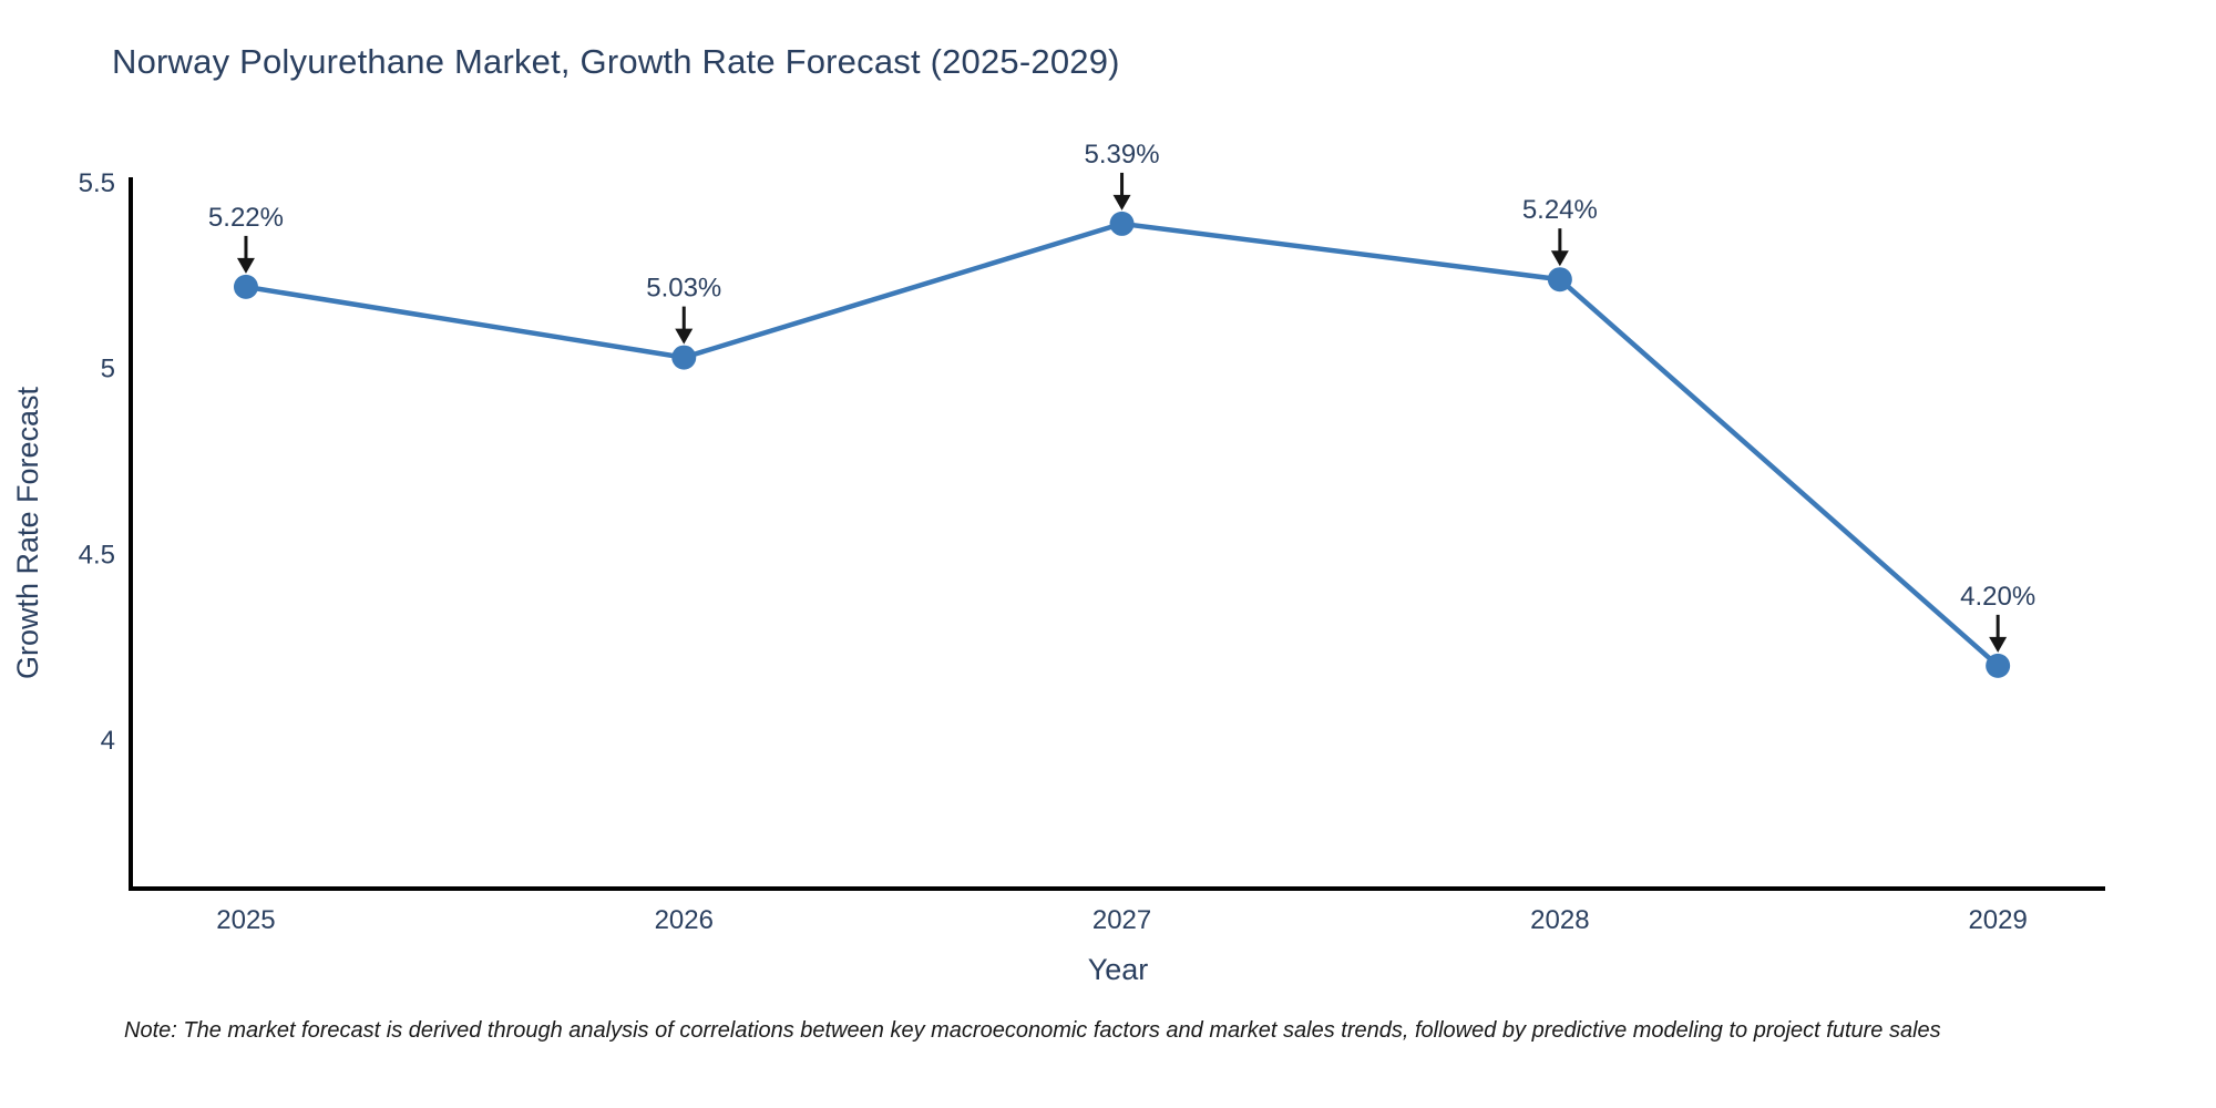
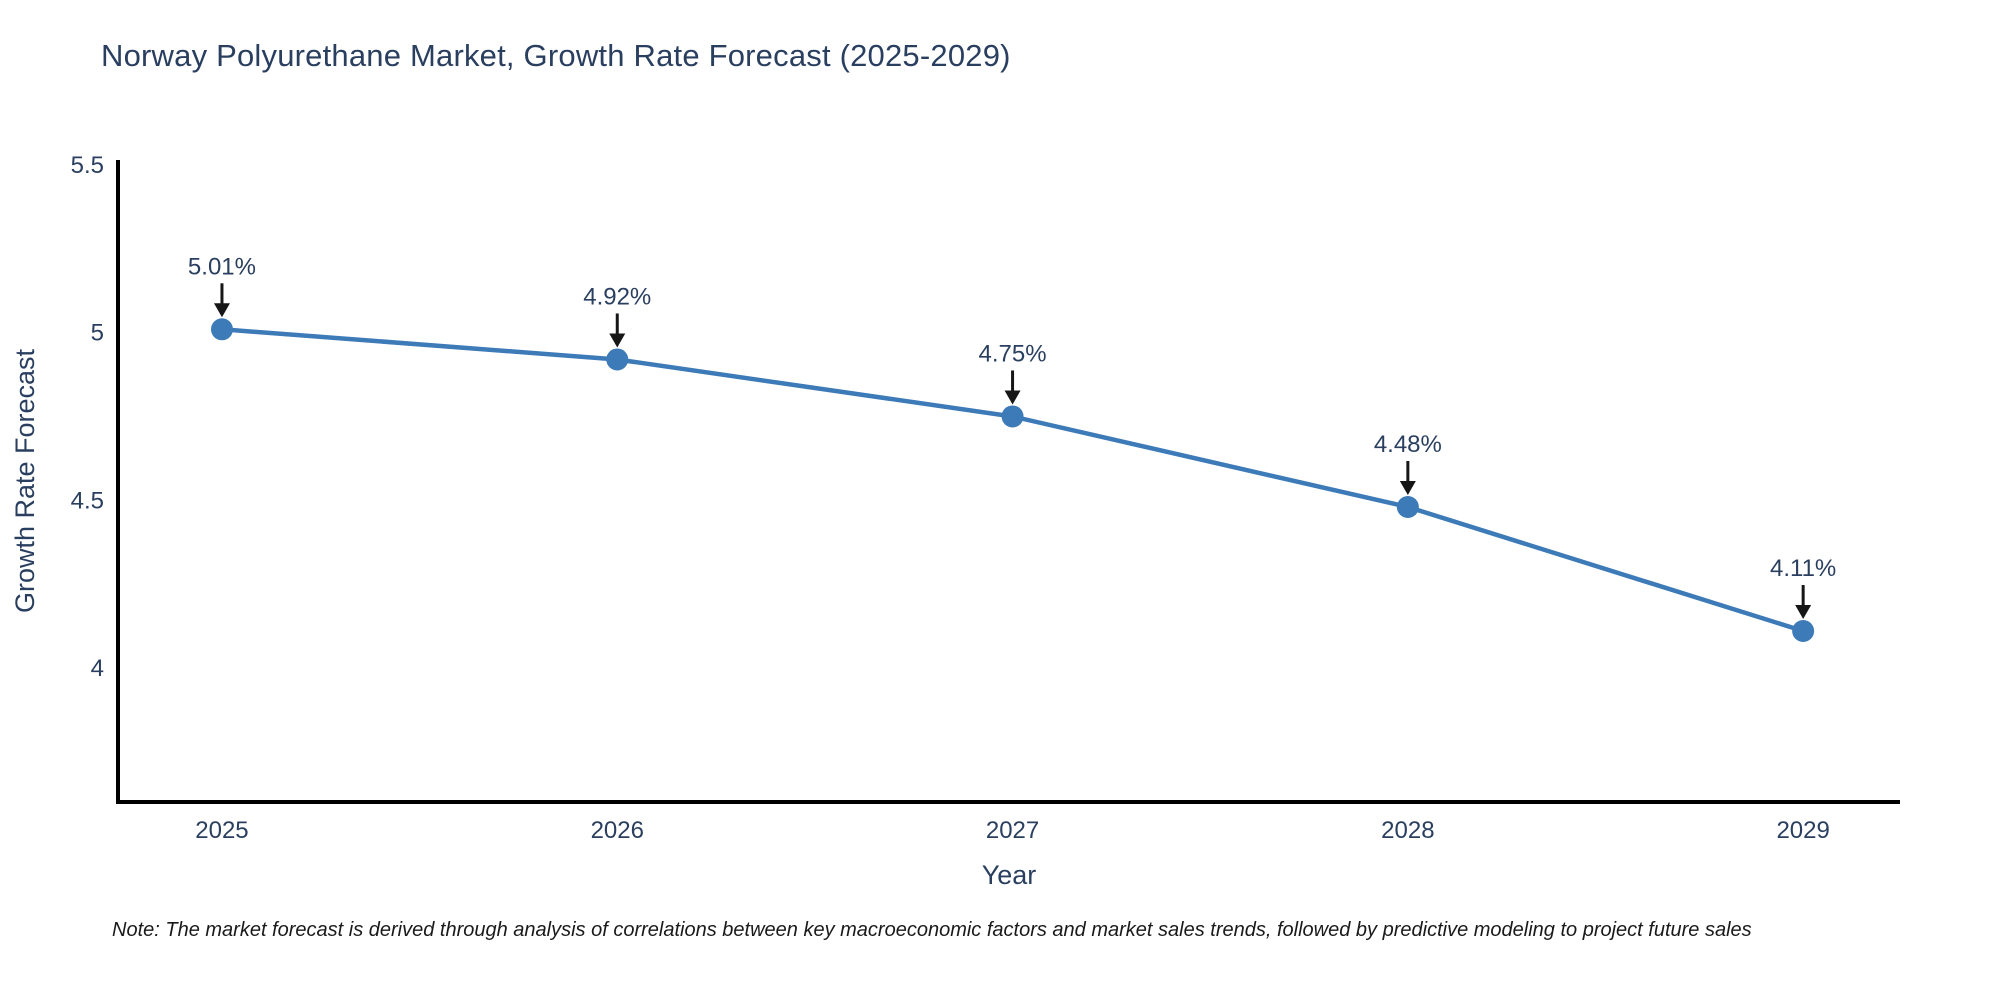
2025: 5.22% -> 5.01%
2026: 5.03% -> 4.92%
2027: 5.39% -> 4.75%
2028: 5.24% -> 4.48%
2029: 4.20% -> 4.11%
